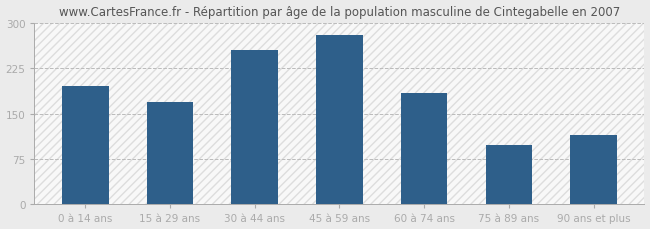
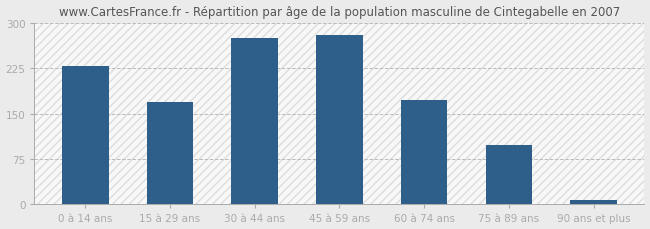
0 à 14 ans: 196 -> 229
30 à 44 ans: 256 -> 275
60 à 74 ans: 184 -> 173
90 ans et plus: 114 -> 8
